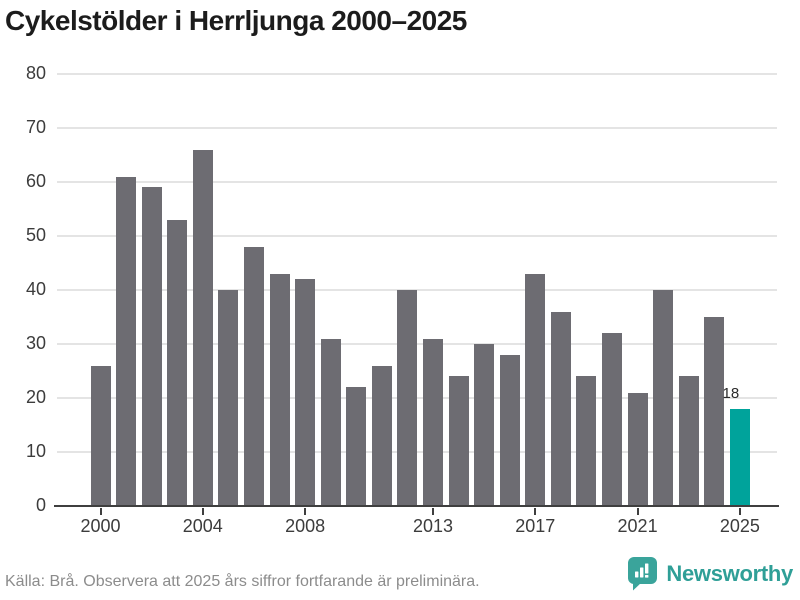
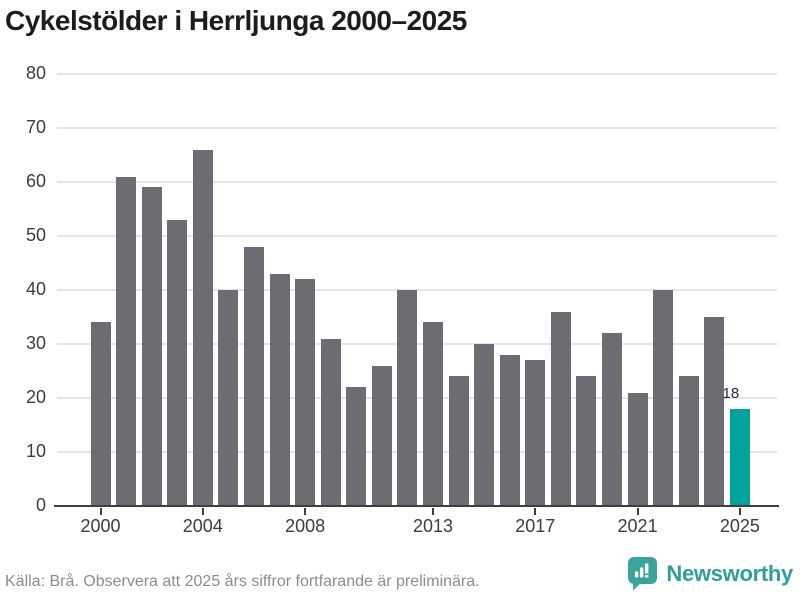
2000: 26 -> 34
2013: 31 -> 34
2017: 43 -> 27
